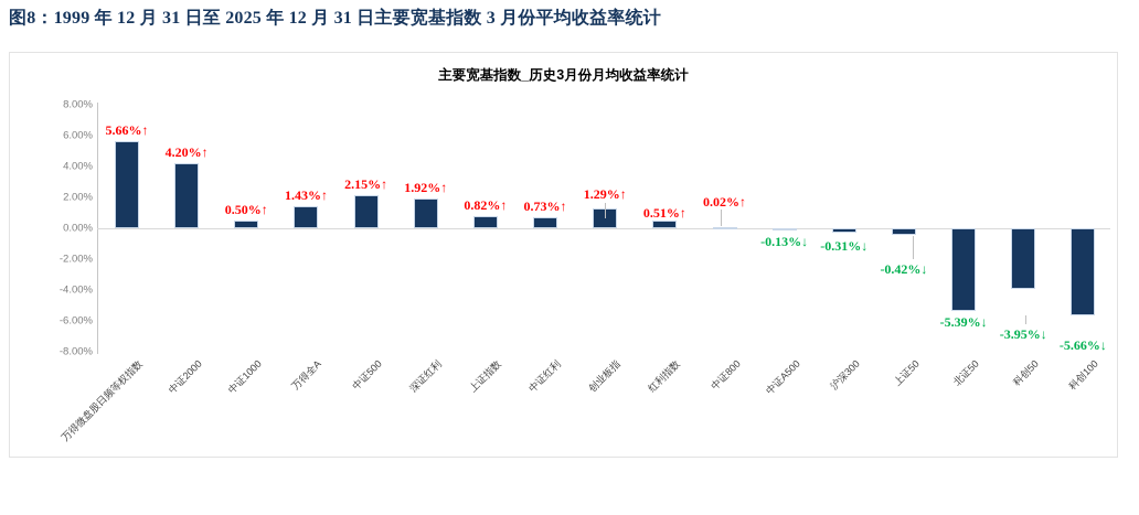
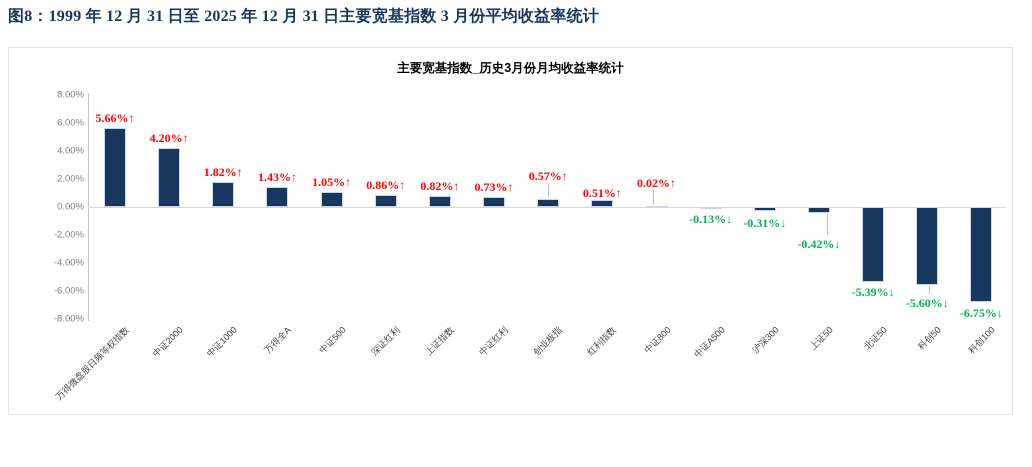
中证1000: 0.50 -> 1.82
中证500: 2.15 -> 1.05
深证红利: 1.92 -> 0.86
创业板指: 1.29 -> 0.57
科创50: -3.95 -> -5.60
科创100: -5.66 -> -6.75
